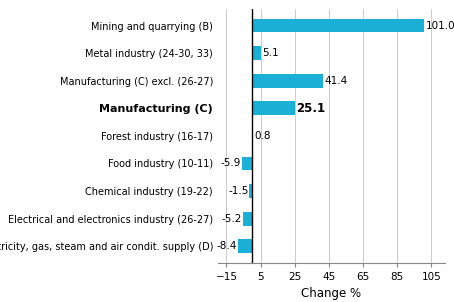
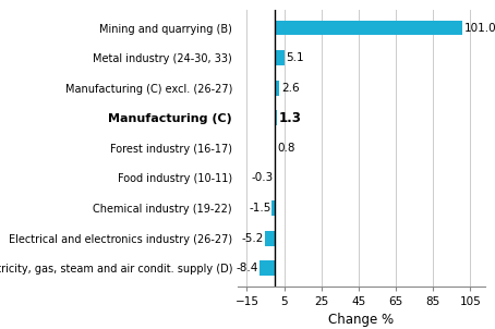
Manufacturing (C) excl. (26-27): 41.4 -> 2.6
Manufacturing (C): 25.1 -> 1.3
Food industry (10-11): -5.9 -> -0.3
